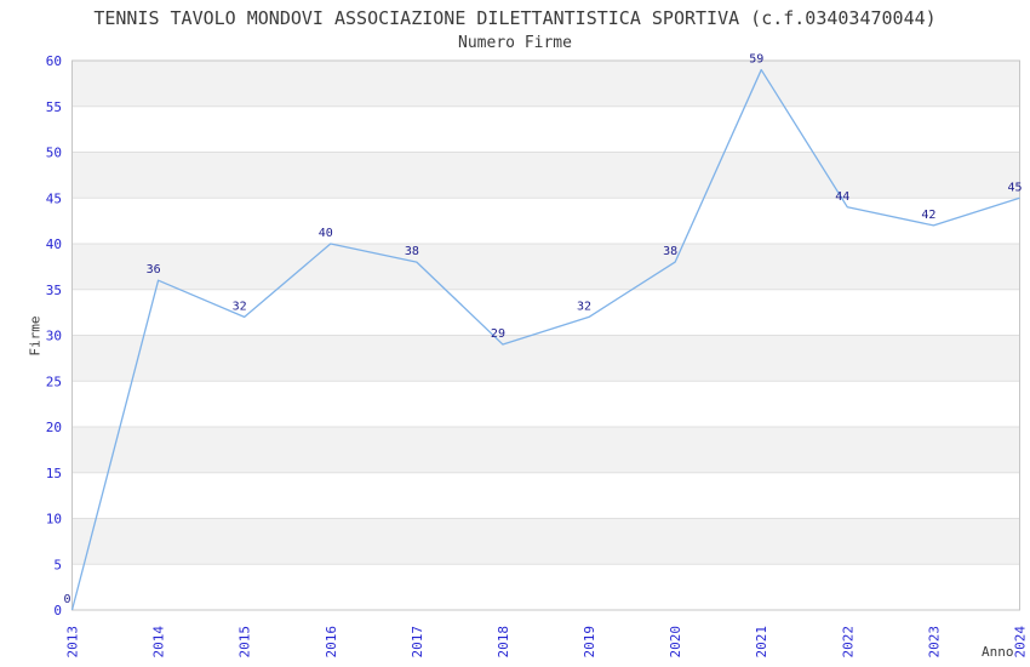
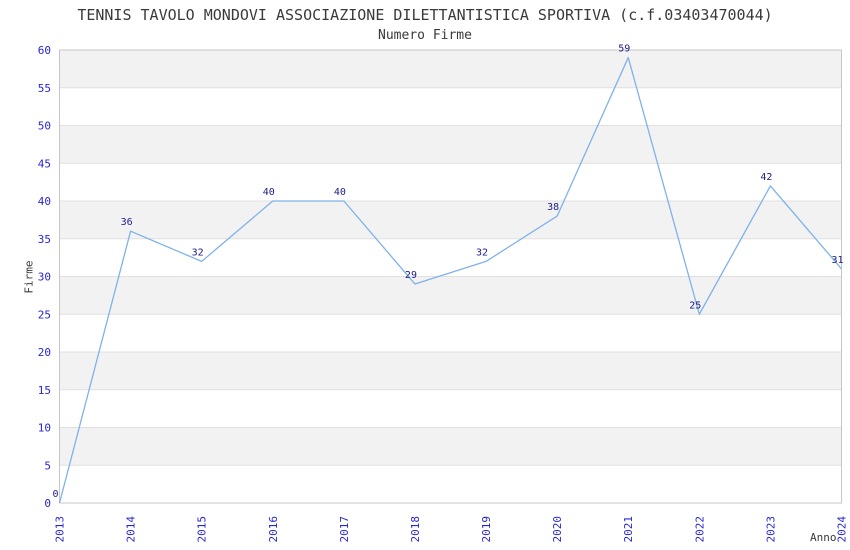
2017: 38 -> 40
2022: 44 -> 25
2024: 45 -> 31
